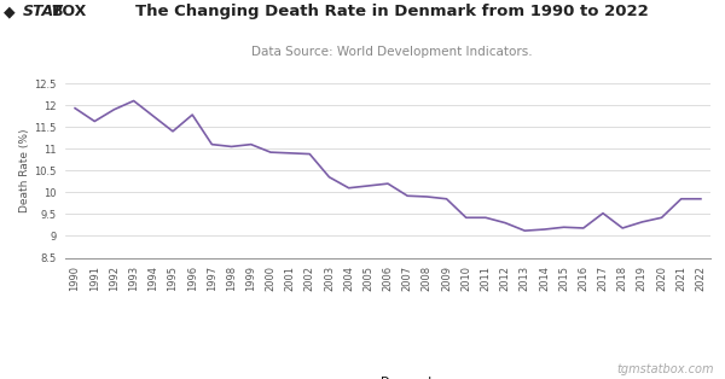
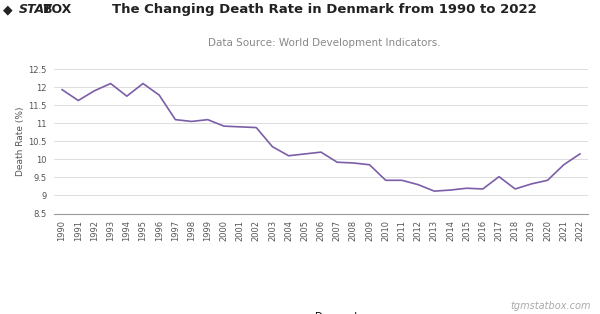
1995: 11.40 -> 12.10
2022: 9.85 -> 10.15
